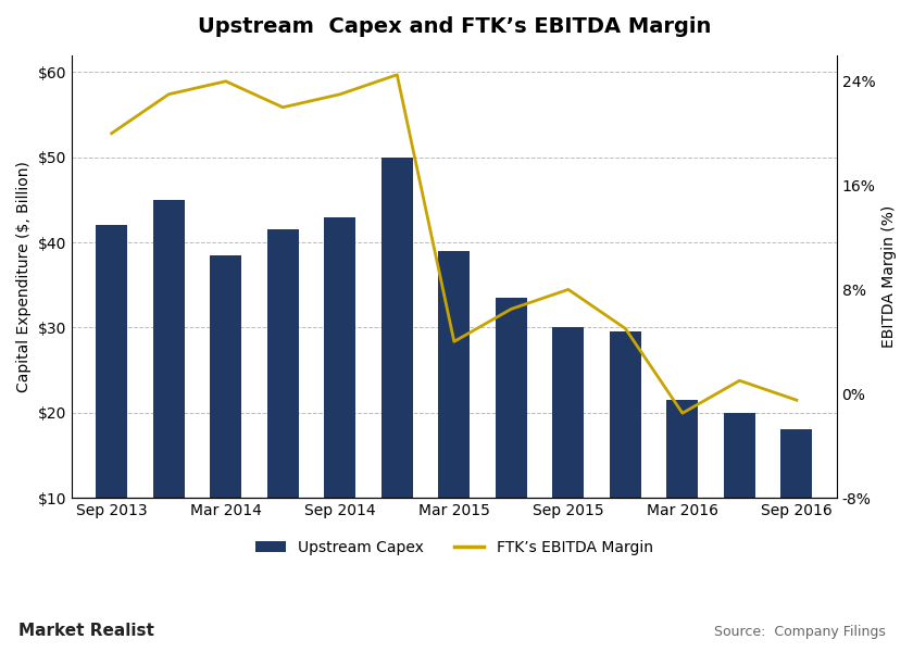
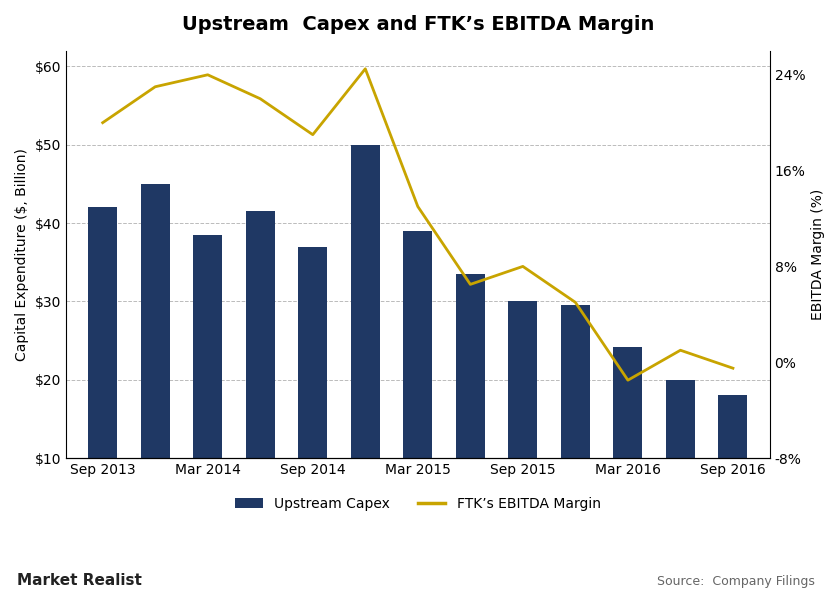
Upstream Capex/Sep 2014: $43.0 -> $37.0
FTK’s EBITDA Margin/Sep 2014: 23.0% -> 19.0%
FTK’s EBITDA Margin/Mar 2015: 4.0% -> 13.0%
Upstream Capex/Mar 2016: $21.5 -> $24.2
